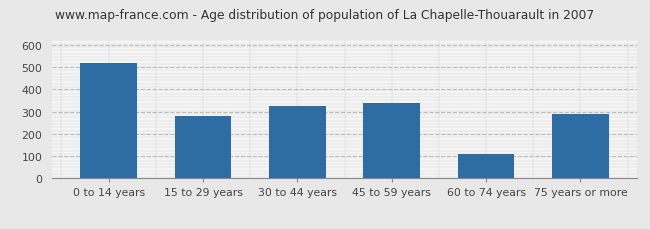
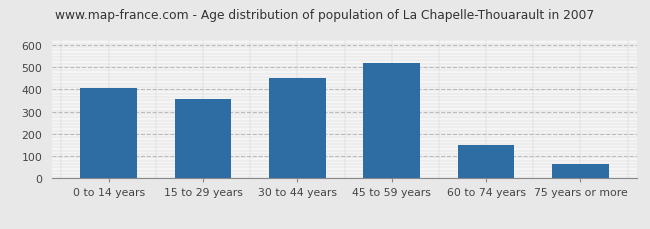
0 to 14 years: 520 -> 408
15 to 29 years: 280 -> 357
30 to 44 years: 325 -> 452
45 to 59 years: 340 -> 518
60 to 74 years: 110 -> 152
75 years or more: 290 -> 65
